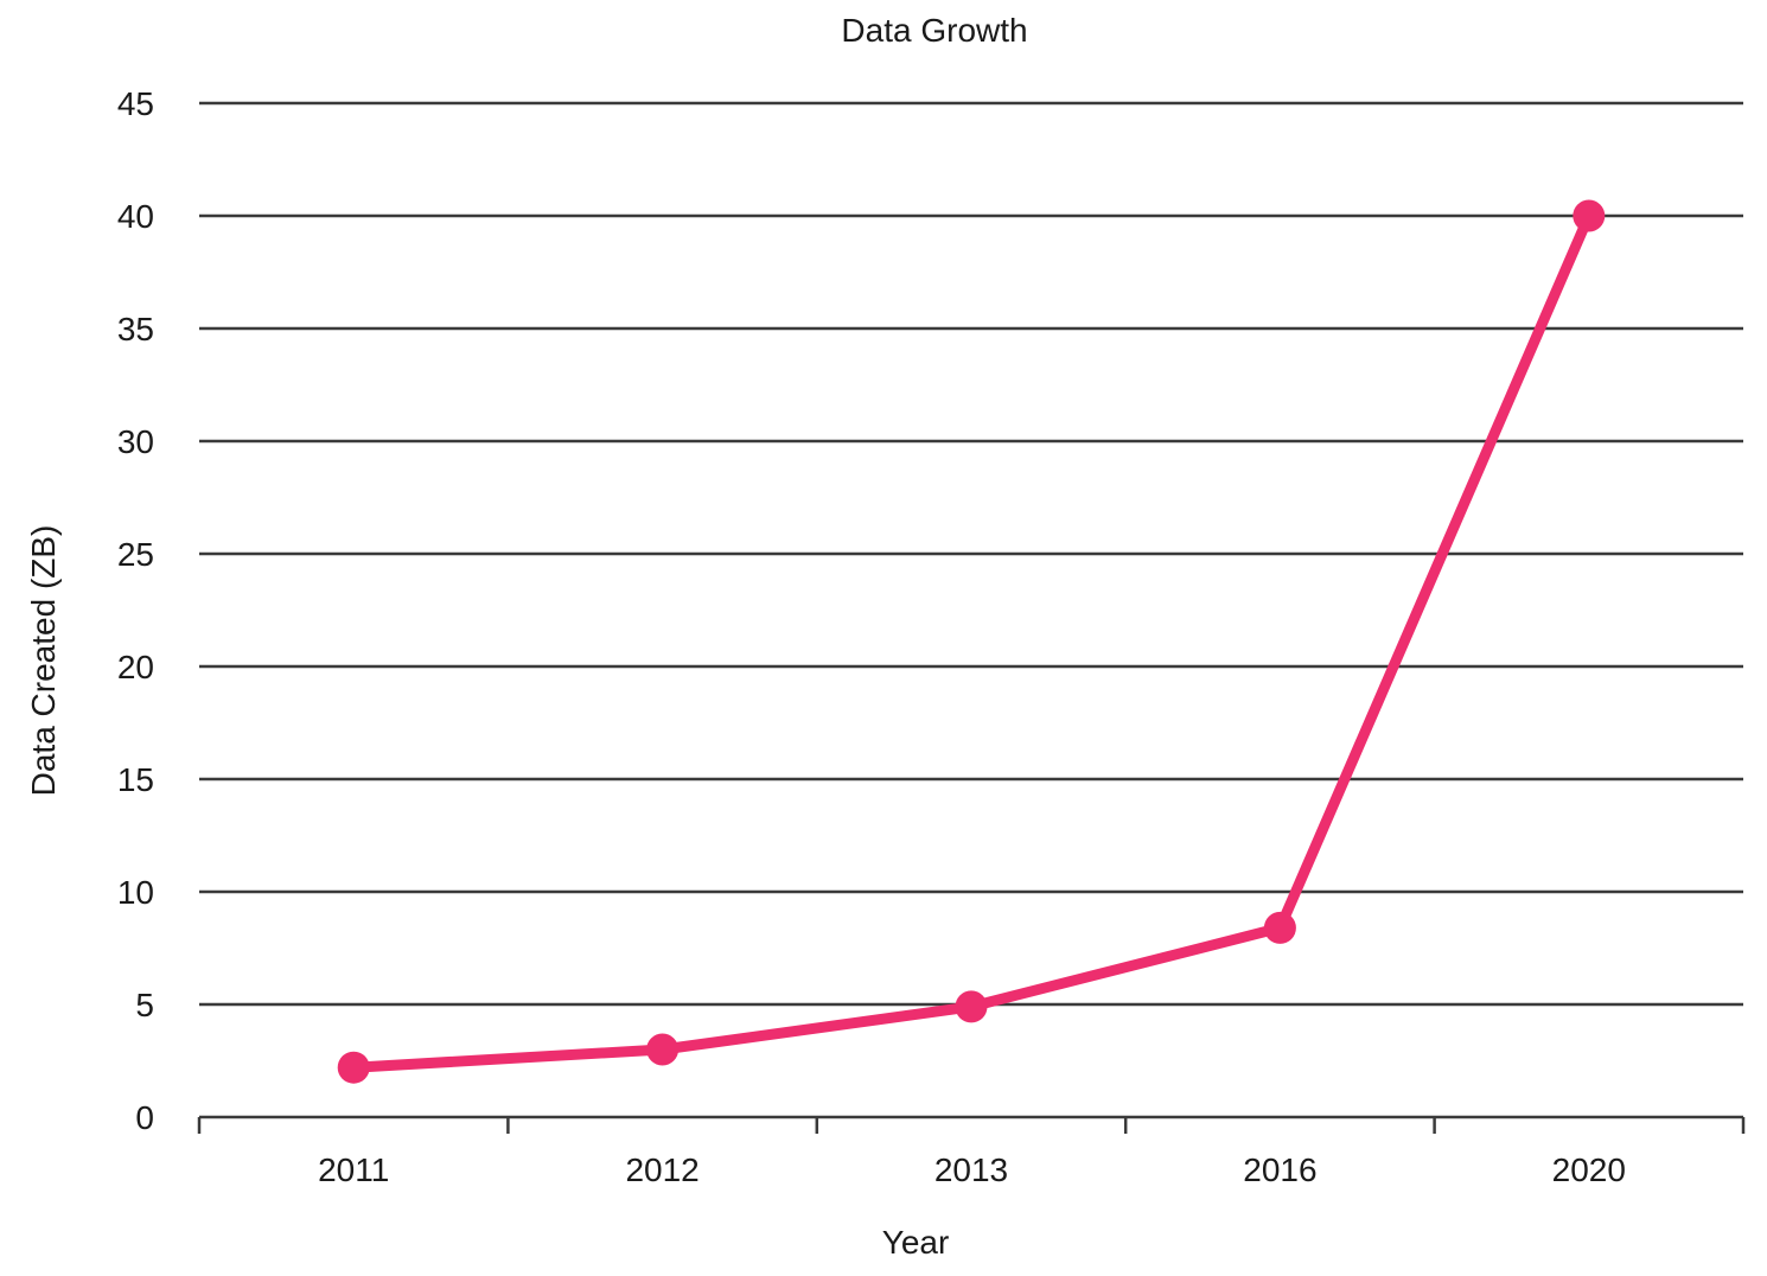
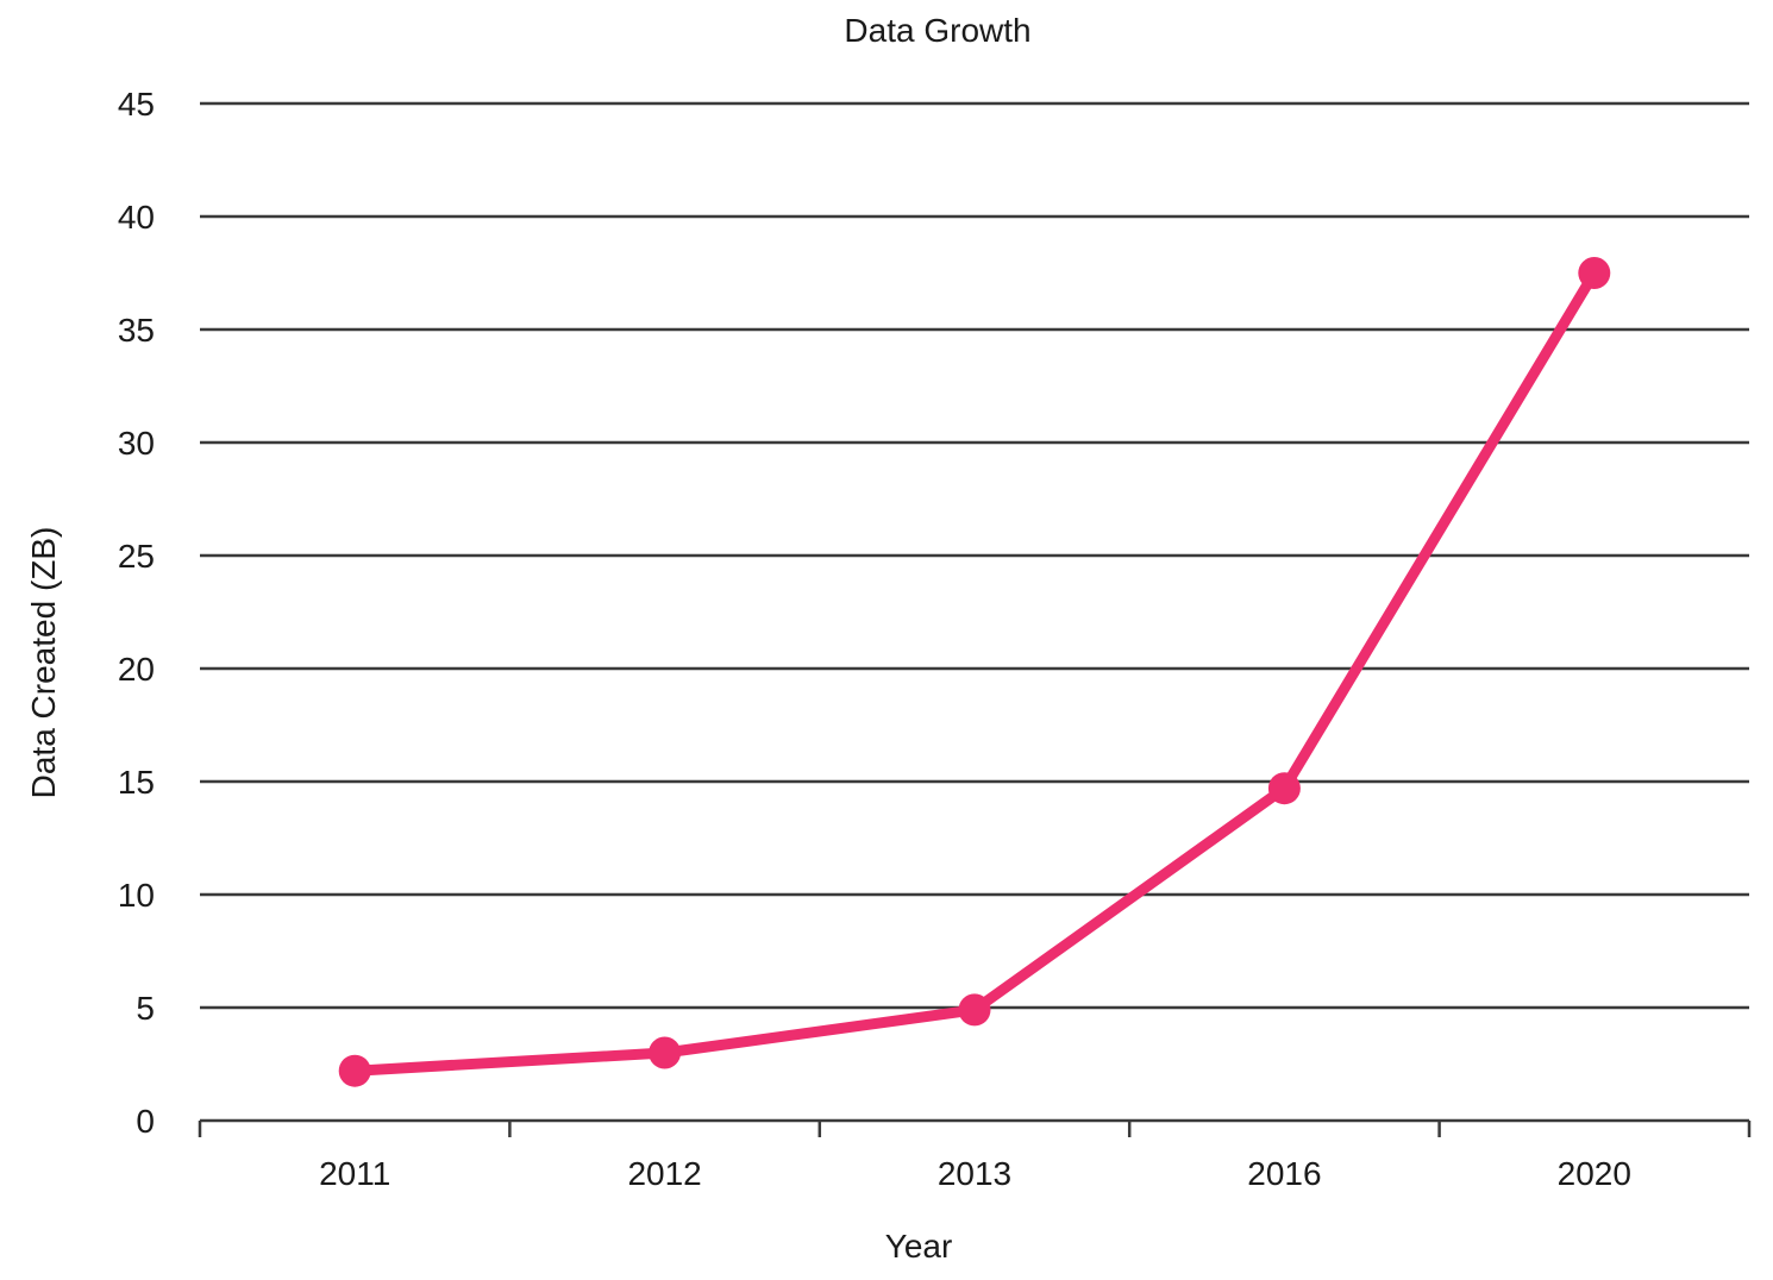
2016: 8.4 -> 14.7
2020: 40.0 -> 37.5
